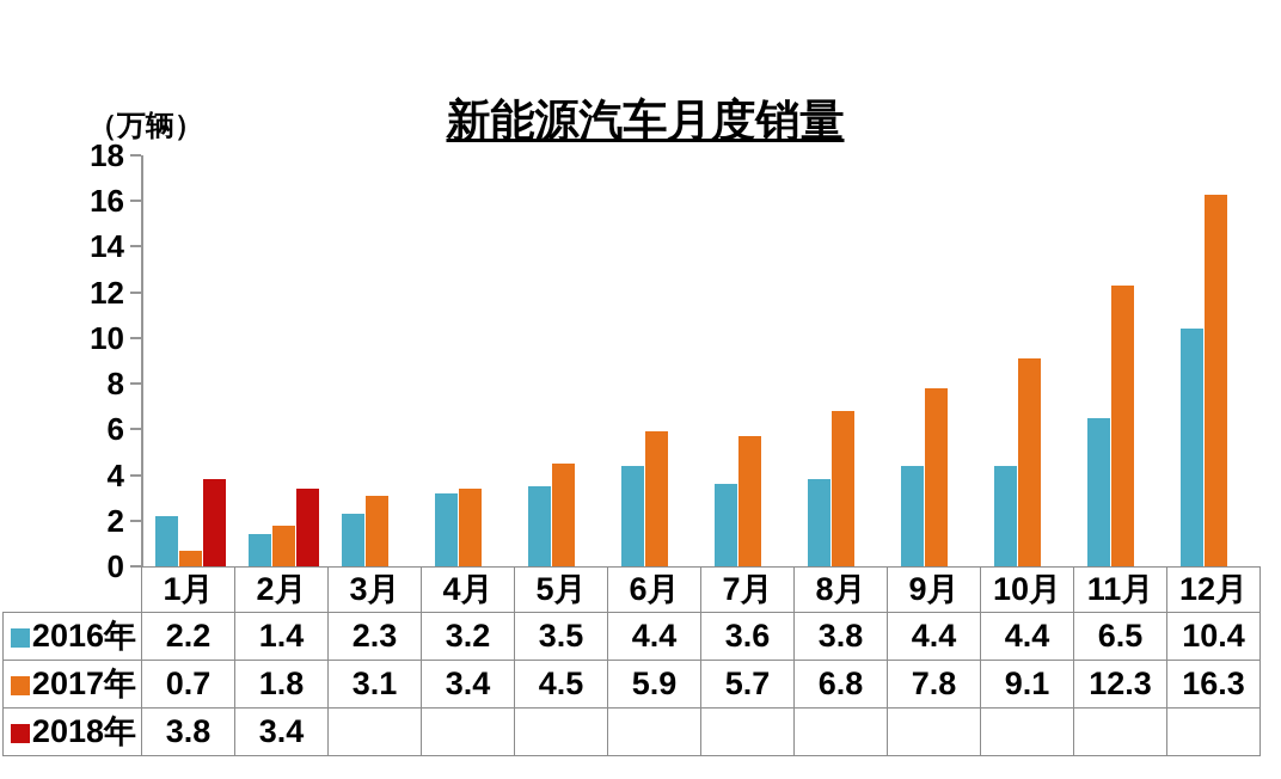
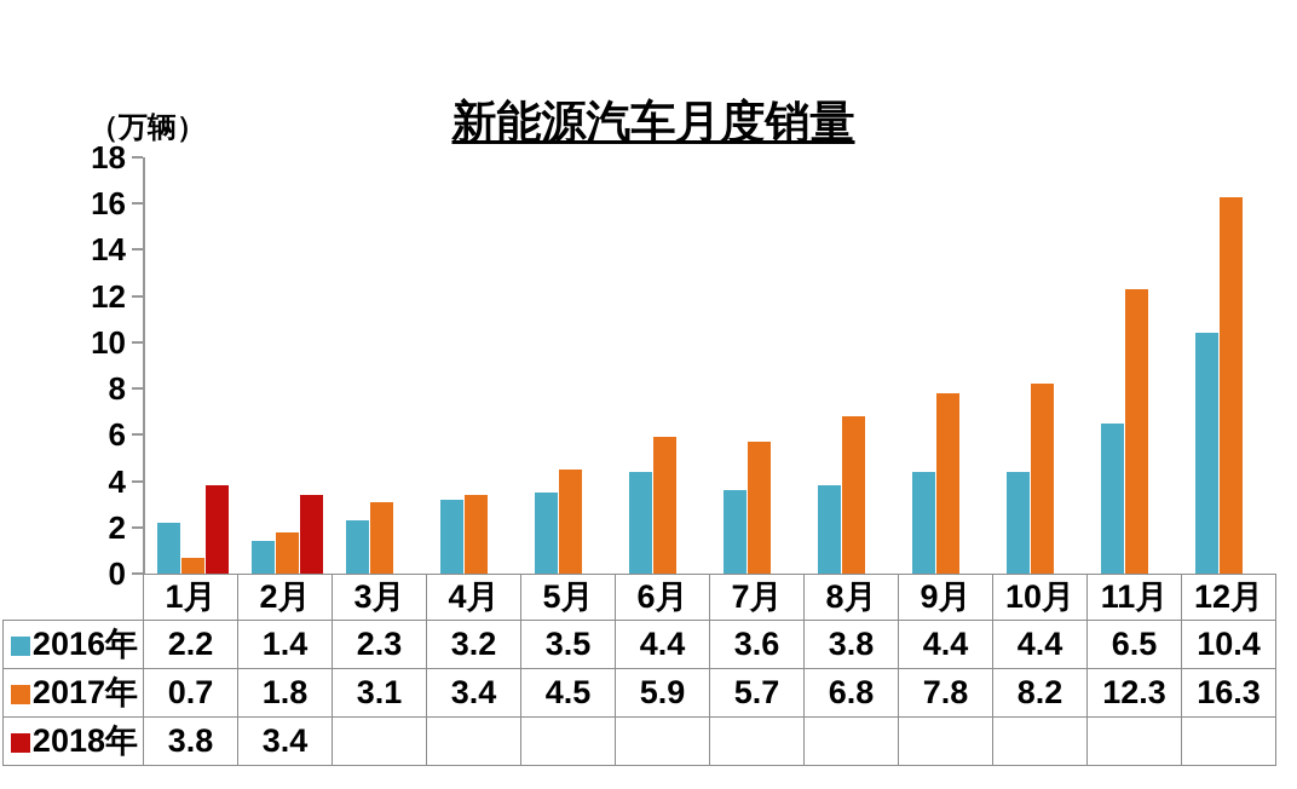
2017年/10月: 9.1 -> 8.2
